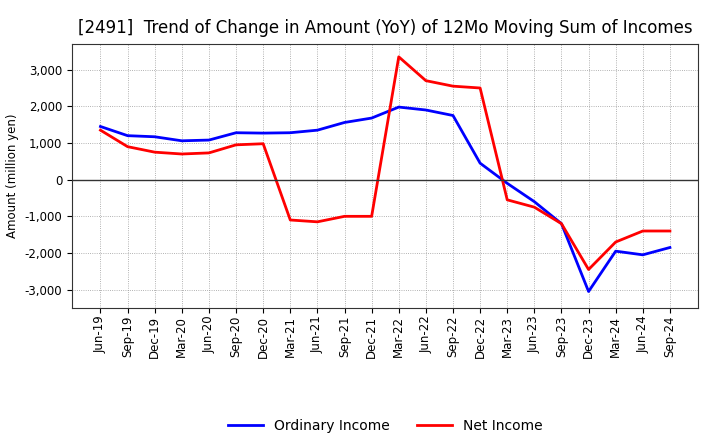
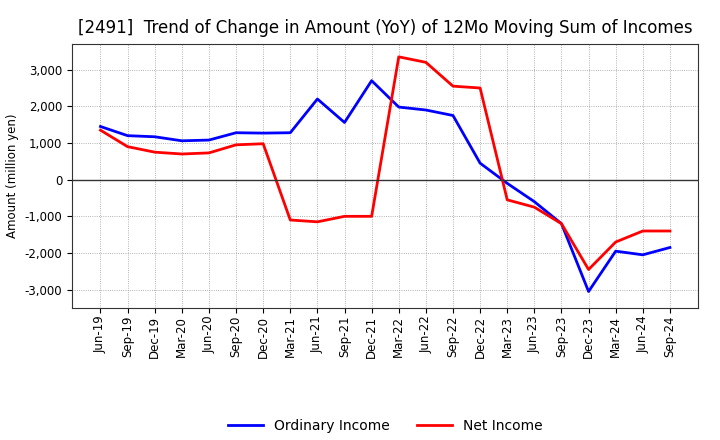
Ordinary Income/Jun-21: 1,350 -> 2,200
Ordinary Income/Dec-21: 1,680 -> 2,700
Net Income/Jun-22: 2,700 -> 3,200
